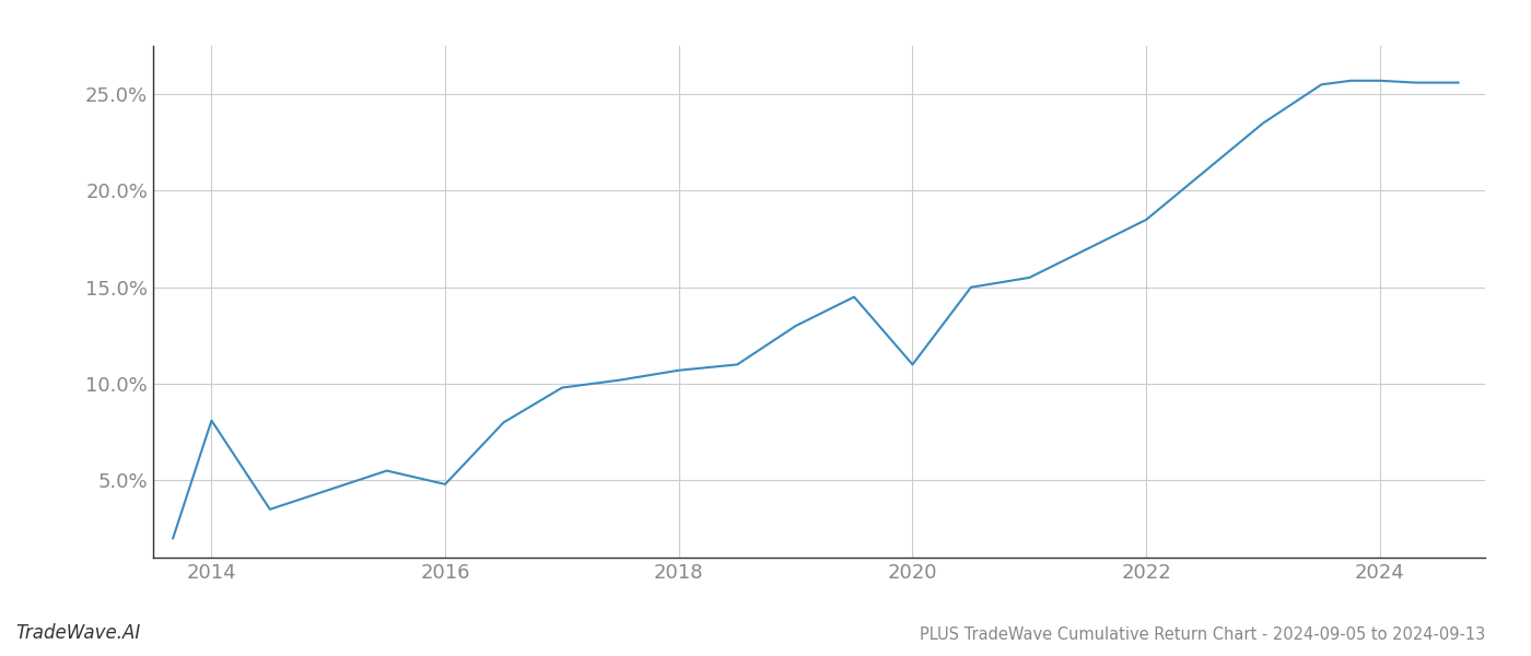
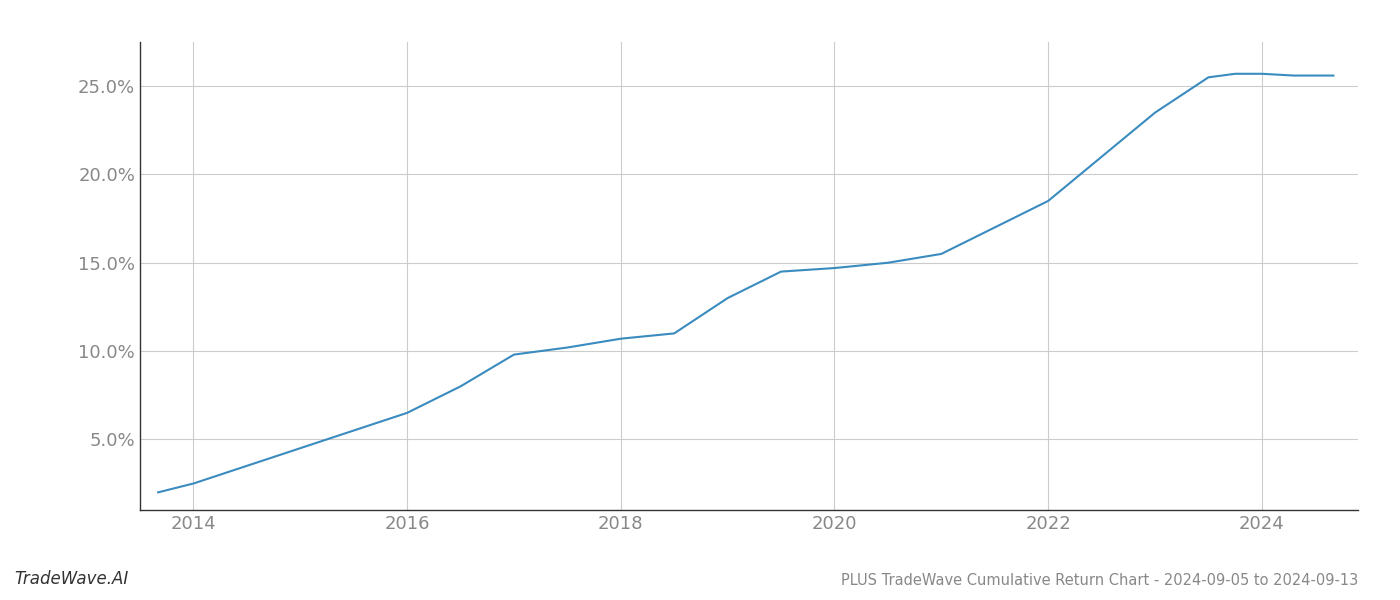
2014: 8.1% -> 2.5%
2016: 4.8% -> 6.5%
2020: 11.0% -> 14.7%
